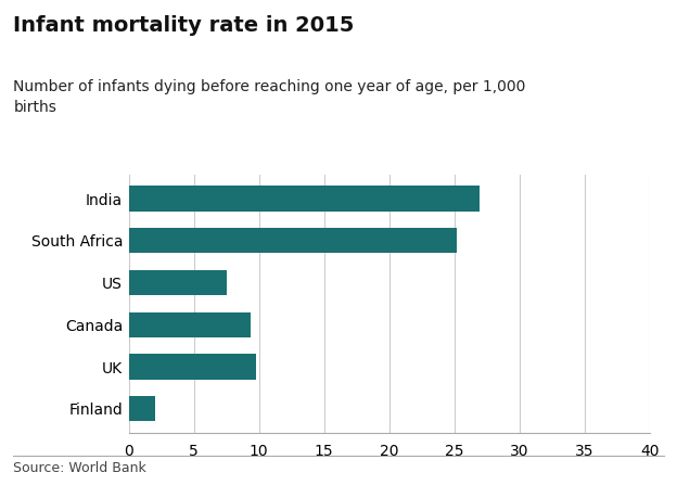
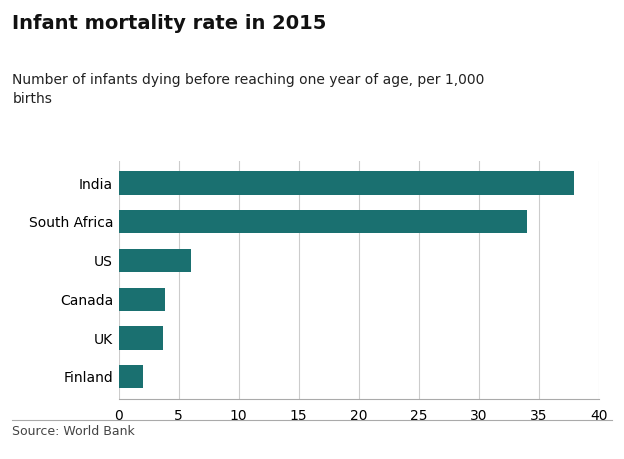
India: 26.9 -> 37.9
South Africa: 25.2 -> 34.0
US: 7.5 -> 6.0
Canada: 9.4 -> 3.9
UK: 9.8 -> 3.7
